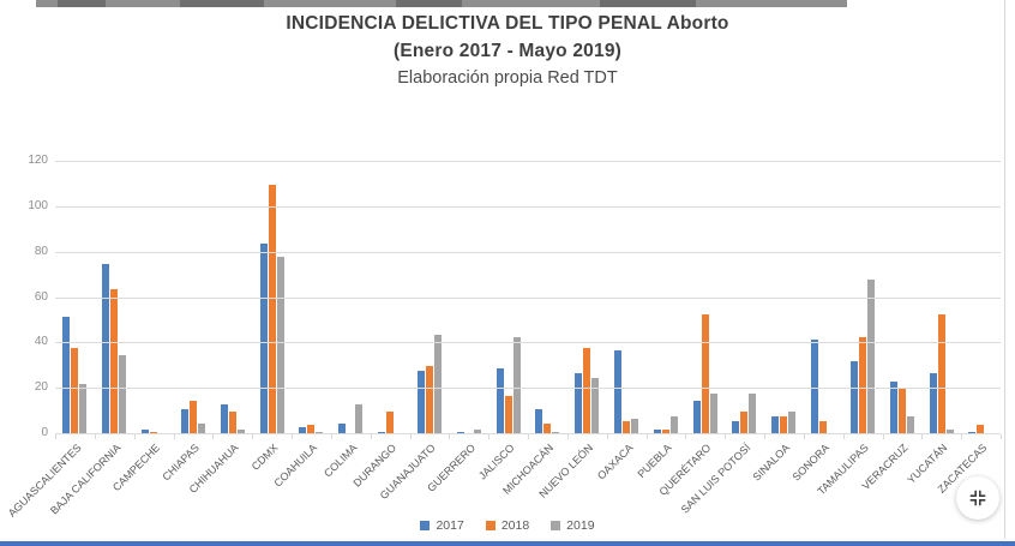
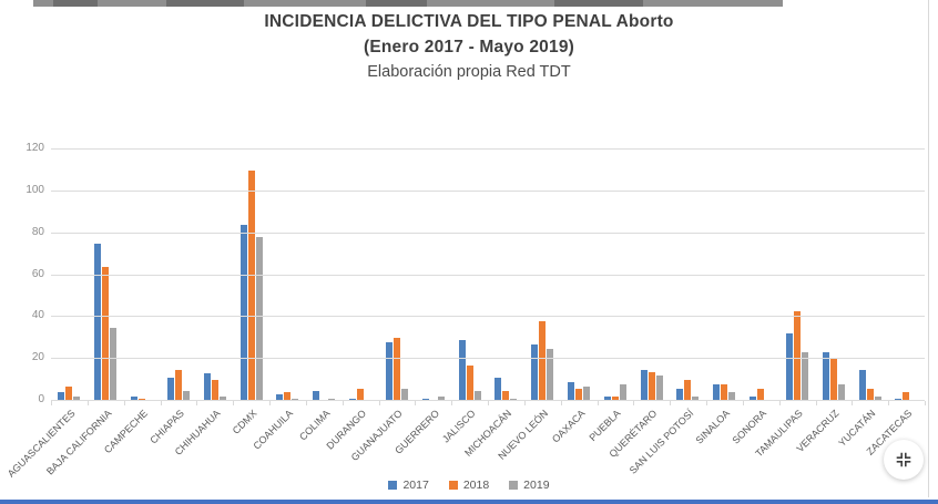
2017/AGUASCALIENTES: 52 -> 4
2018/AGUASCALIENTES: 38 -> 7
2019/AGUASCALIENTES: 22 -> 2
2019/COLIMA: 13 -> 1
2018/DURANGO: 10 -> 6
2019/GUANAJUATO: 44 -> 6
2019/JALISCO: 43 -> 5
2017/OAXACA: 37 -> 9
2018/QUERÉTARO: 53 -> 14
2019/QUERÉTARO: 18 -> 12
2019/SAN LUIS POTOSÍ: 18 -> 2
2019/SINALOA: 10 -> 4
2017/SONORA: 42 -> 2
2019/TAMAULIPAS: 68 -> 23
2017/YUCATÁN: 27 -> 15
2018/YUCATÁN: 53 -> 6
